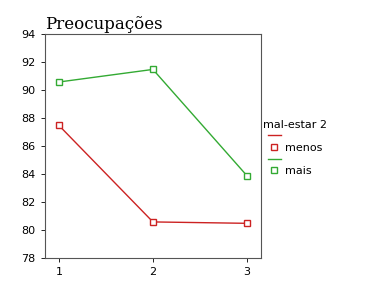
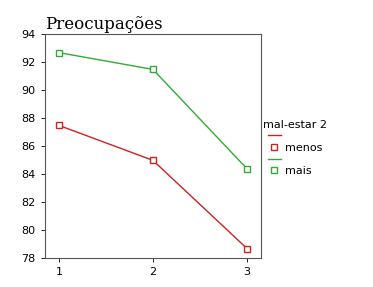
mais/1: 90.6 -> 92.7
menos/2: 80.6 -> 85.0
menos/3: 80.5 -> 78.7
mais/3: 83.9 -> 84.4
